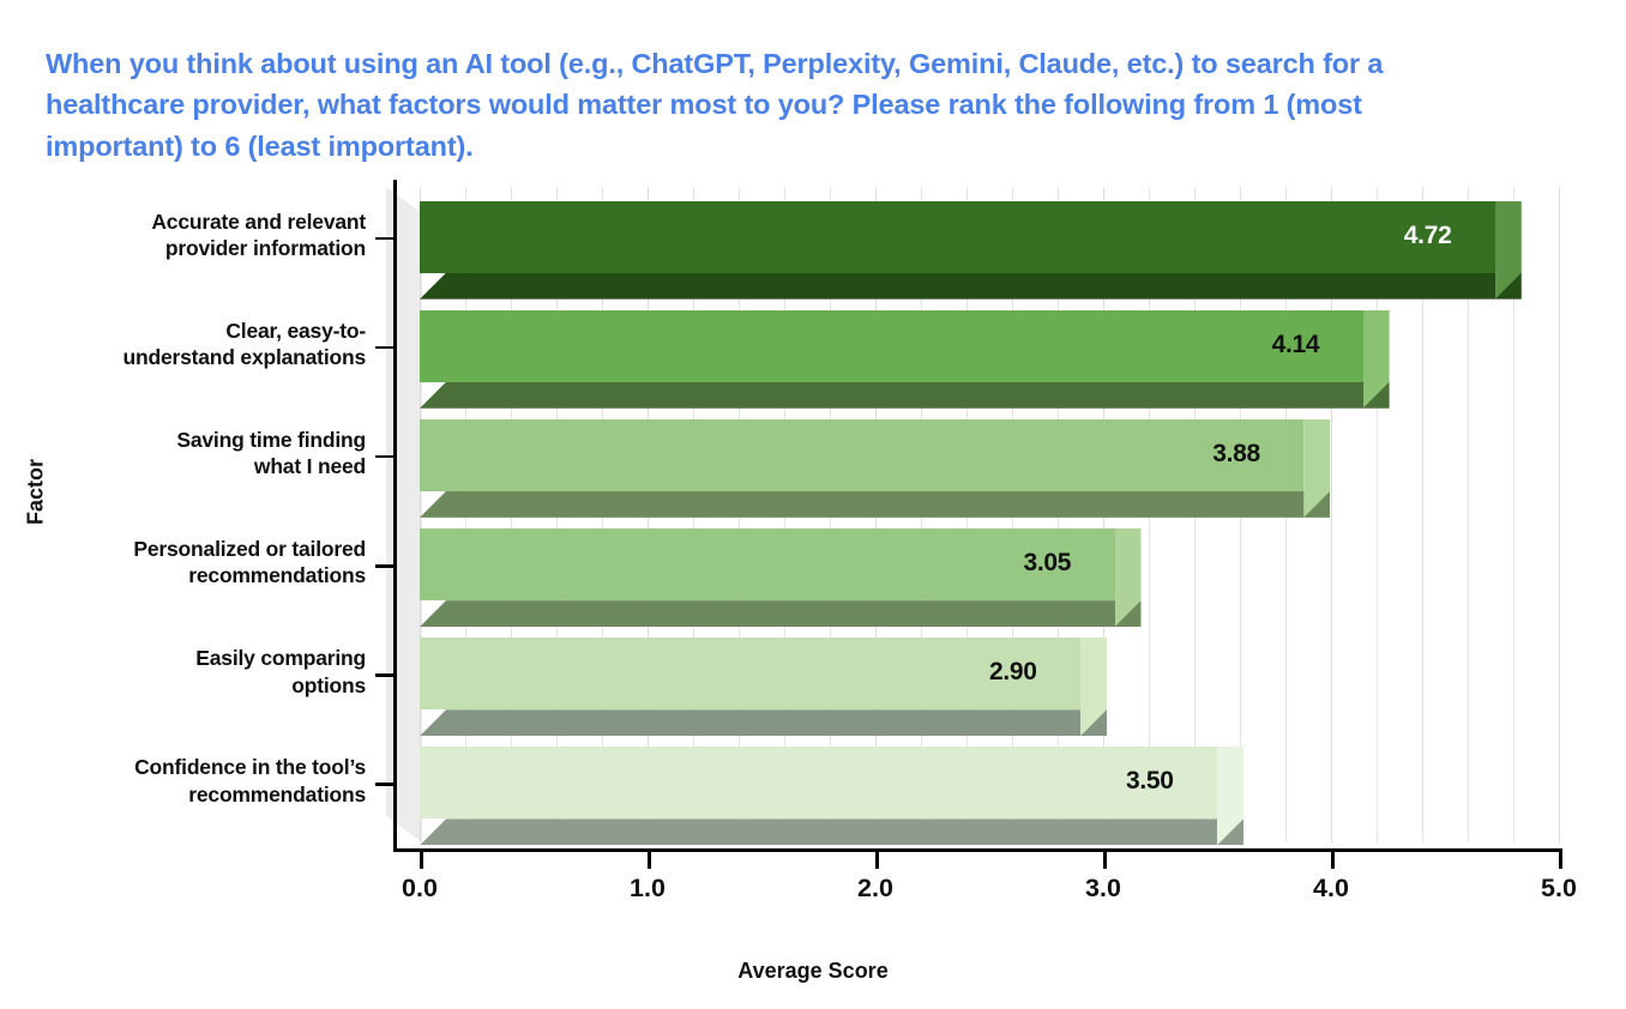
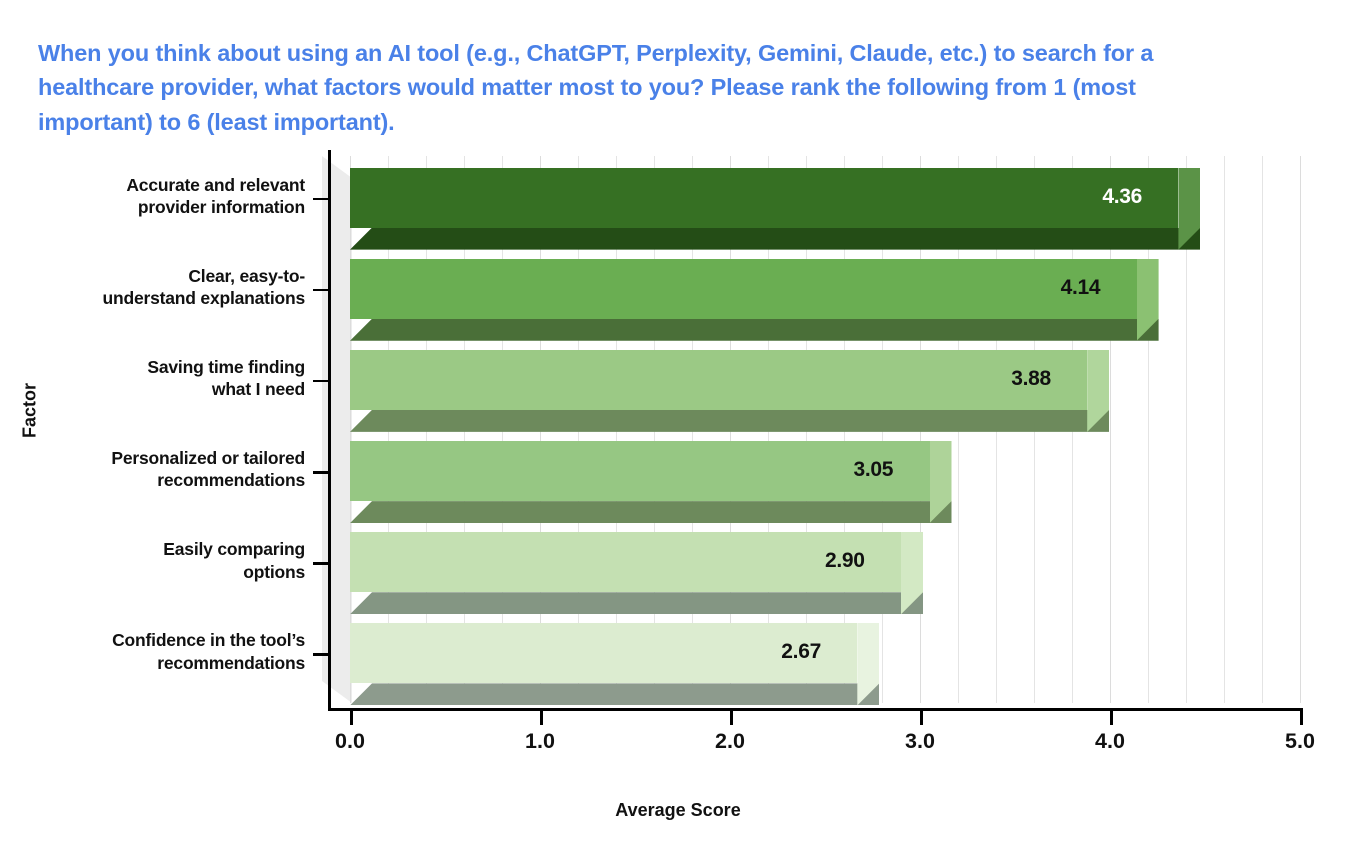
Accurate and relevant provider information: 4.72 -> 4.36
Confidence in the tool’s recommendations: 3.50 -> 2.67
